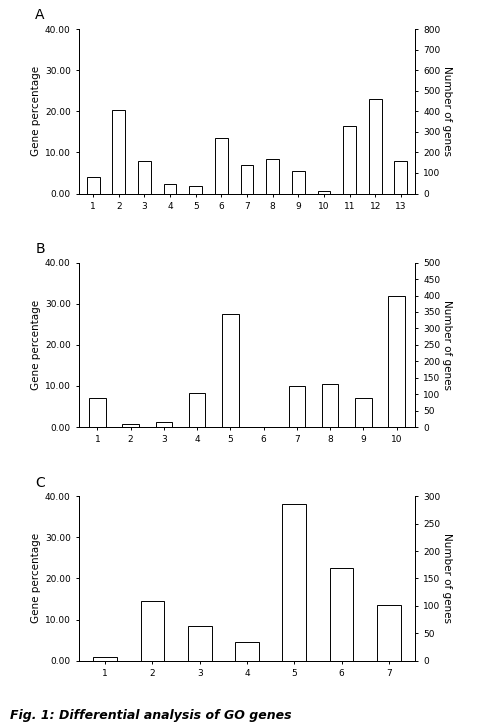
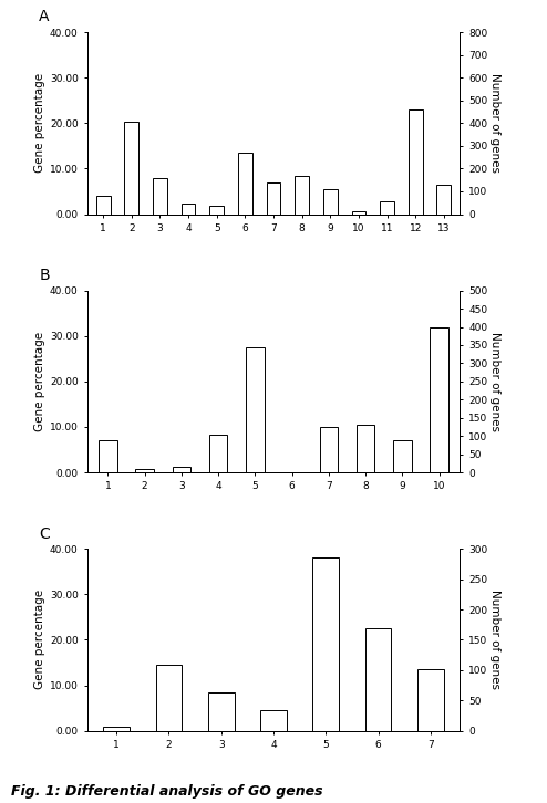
11: 16.5 -> 2.8
13: 8.0 -> 6.5
